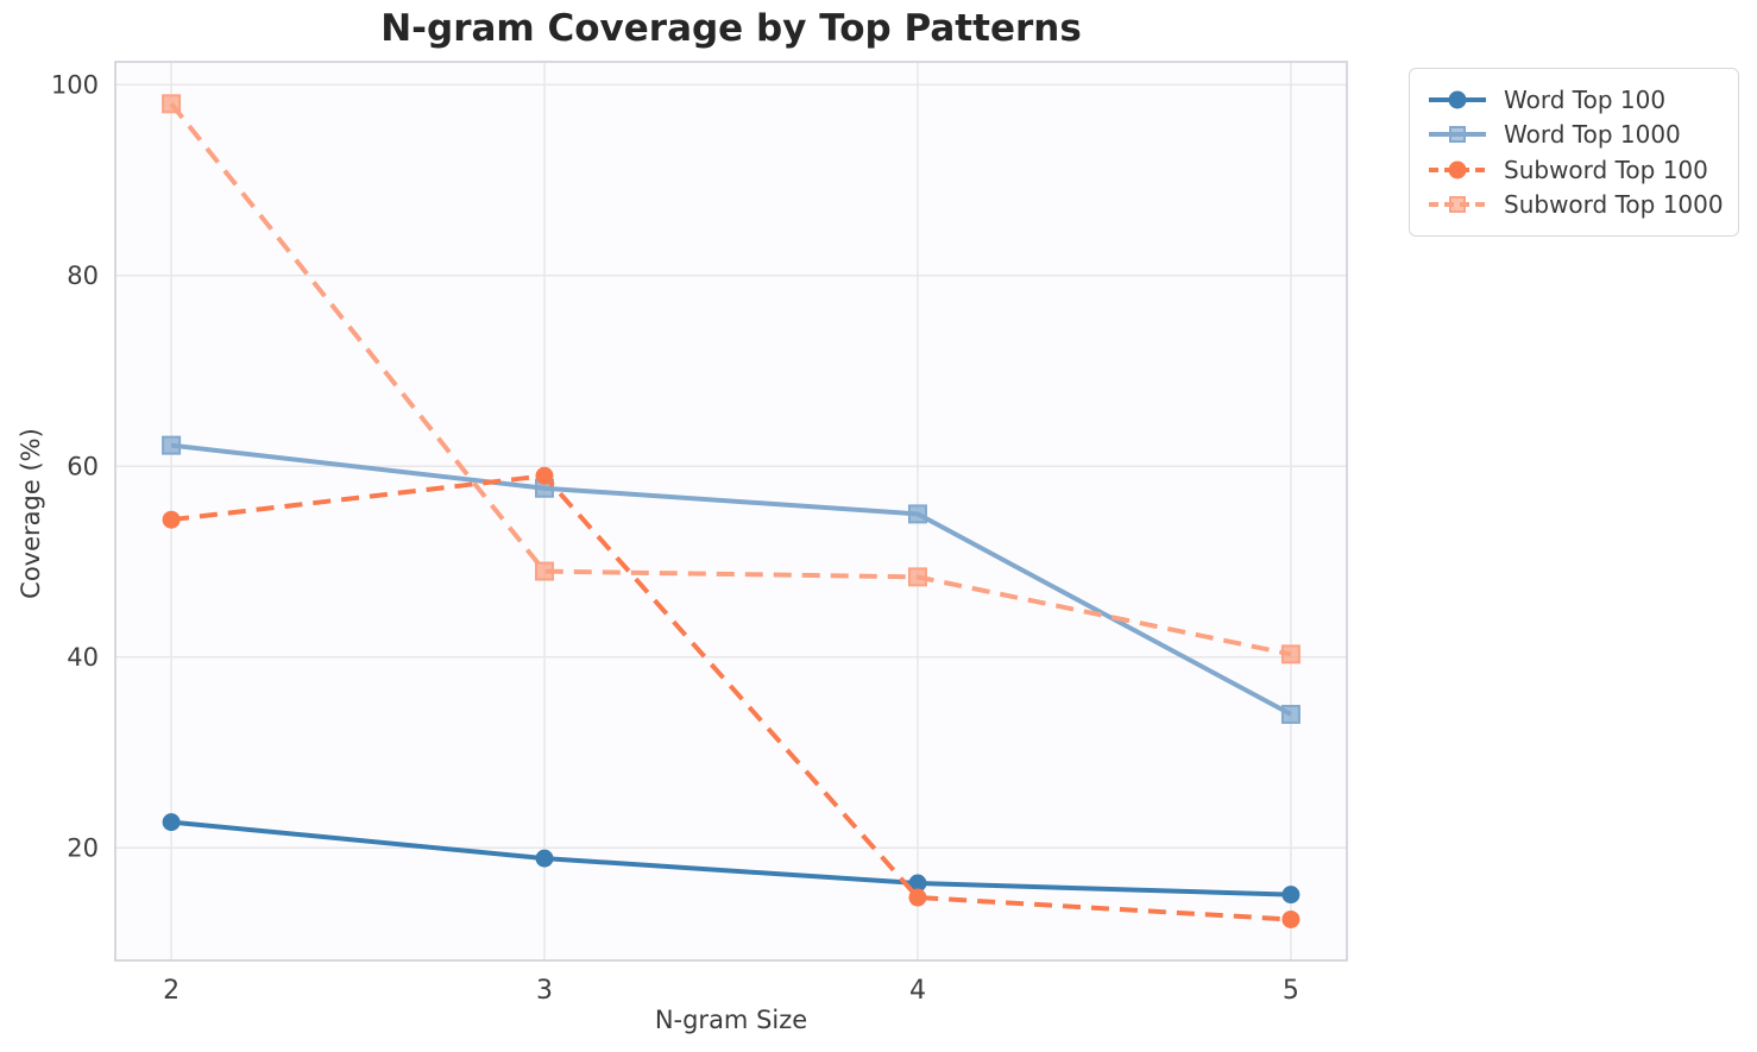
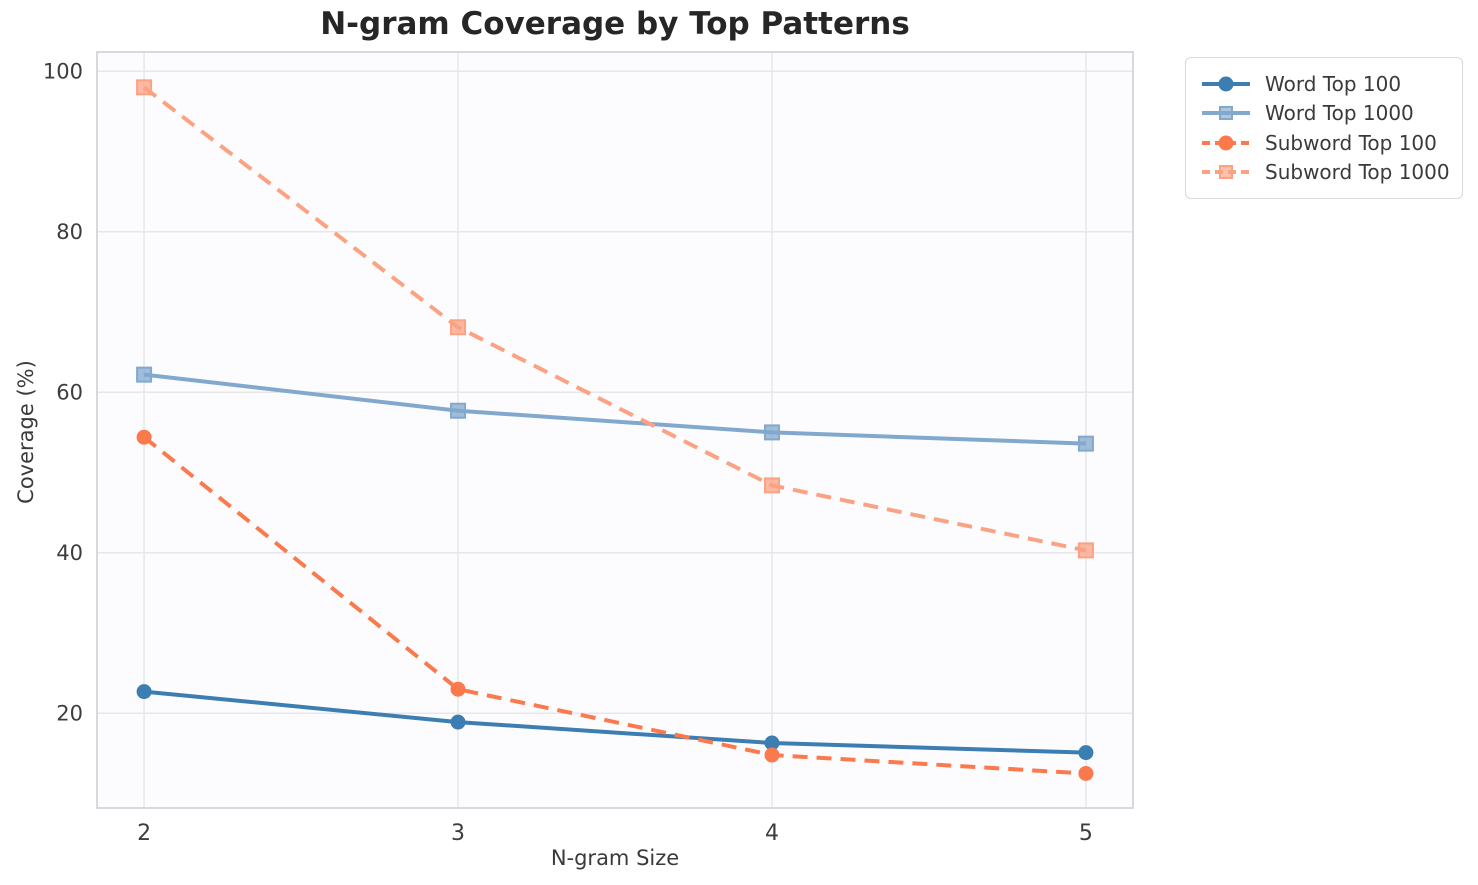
Subword Top 100/3: 59 -> 23
Subword Top 1000/3: 49 -> 68
Word Top 1000/5: 34 -> 54
